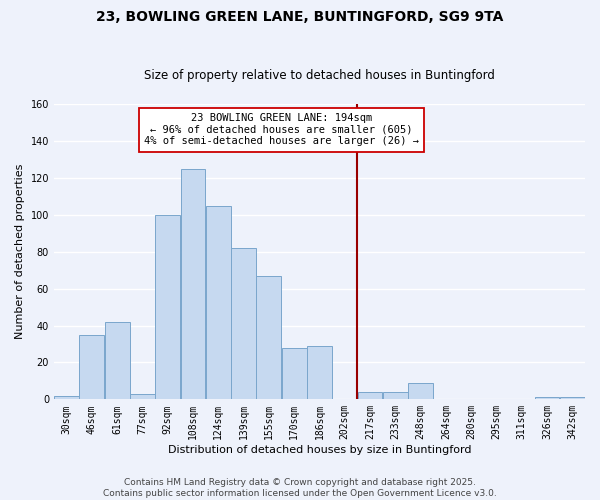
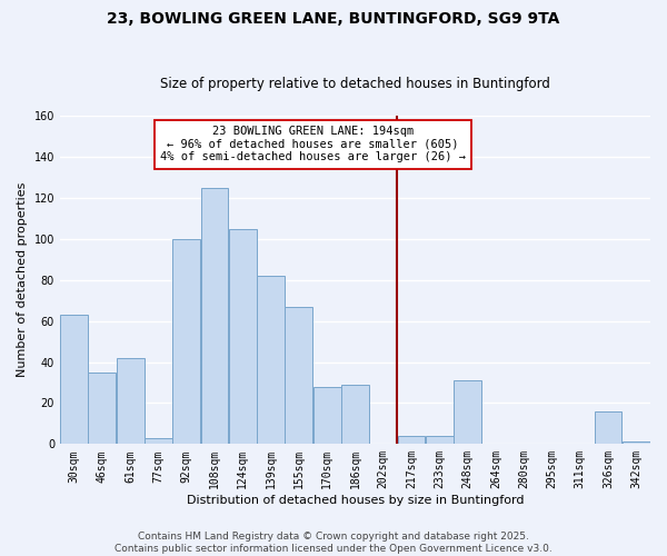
30sqm: 2 -> 63
248sqm: 9 -> 31
326sqm: 1 -> 16
